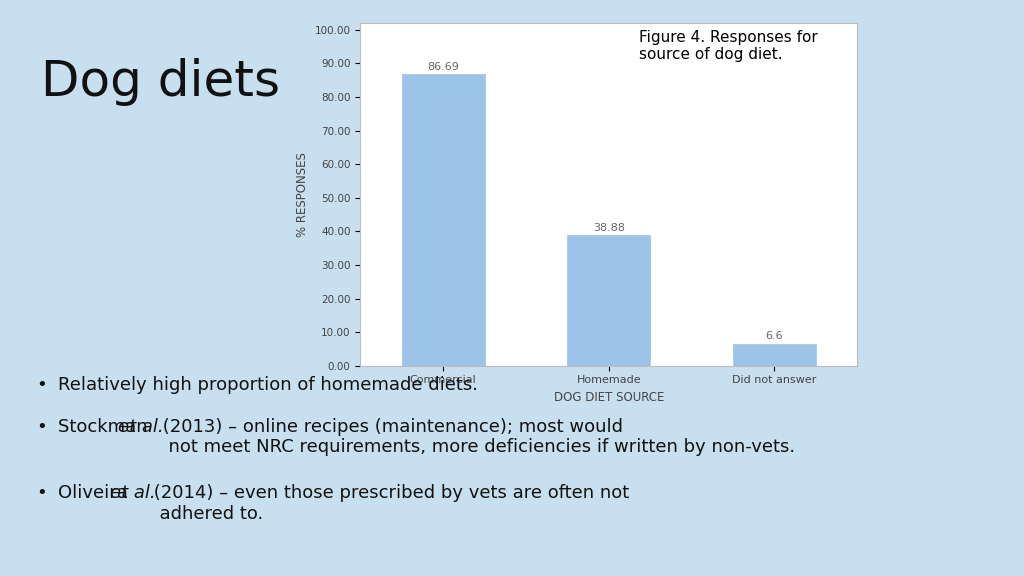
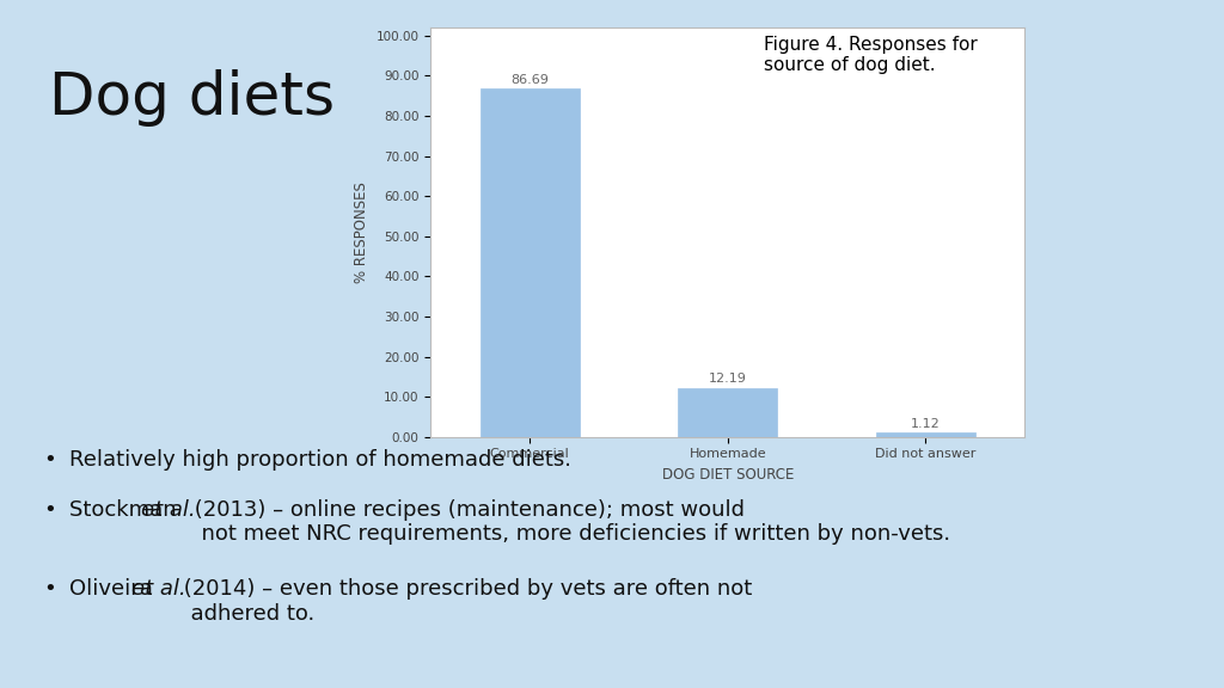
Homemade: 38.88 -> 12.19
Did not answer: 6.6 -> 1.12
